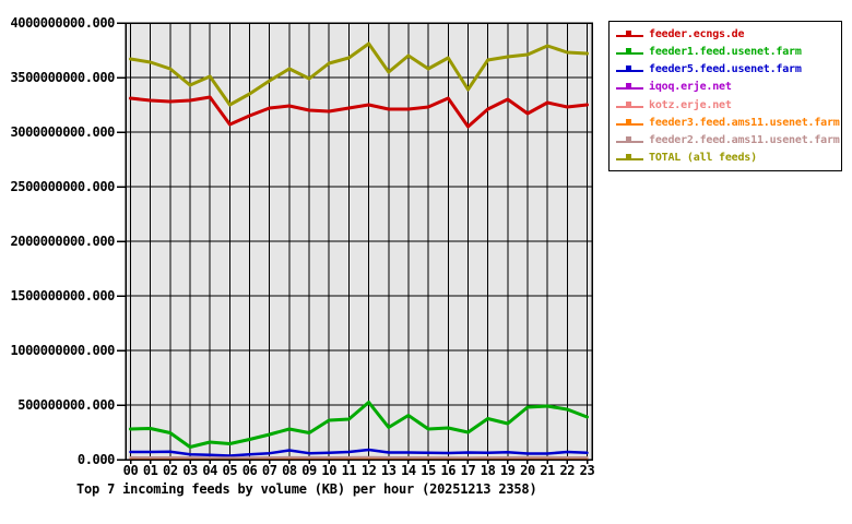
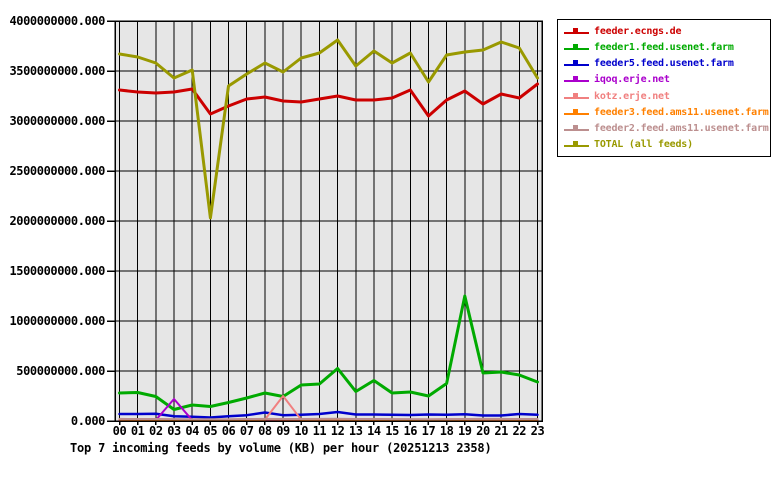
iqoq.erje.net/03: 10000000 -> 220000000
TOTAL (all feeds)/05: 3250000000 -> 2030000000
kotz.erje.net/09: 10000000 -> 250000000
feeder1.feed.usenet.farm/19: 330000000 -> 1250000000
feeder.ecngs.de/23: 3250000000 -> 3370000000
TOTAL (all feeds)/23: 3720000000 -> 3430000000
